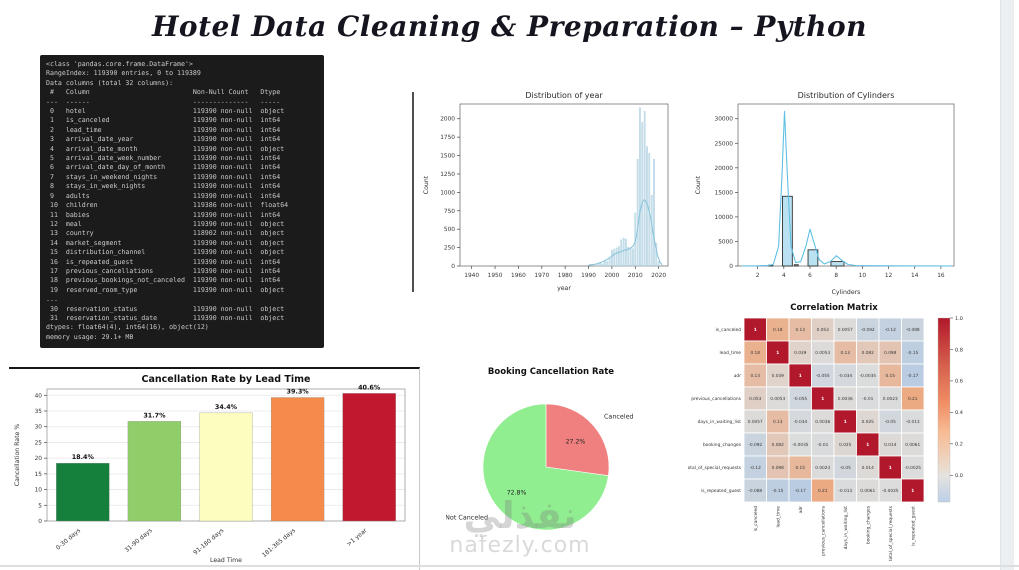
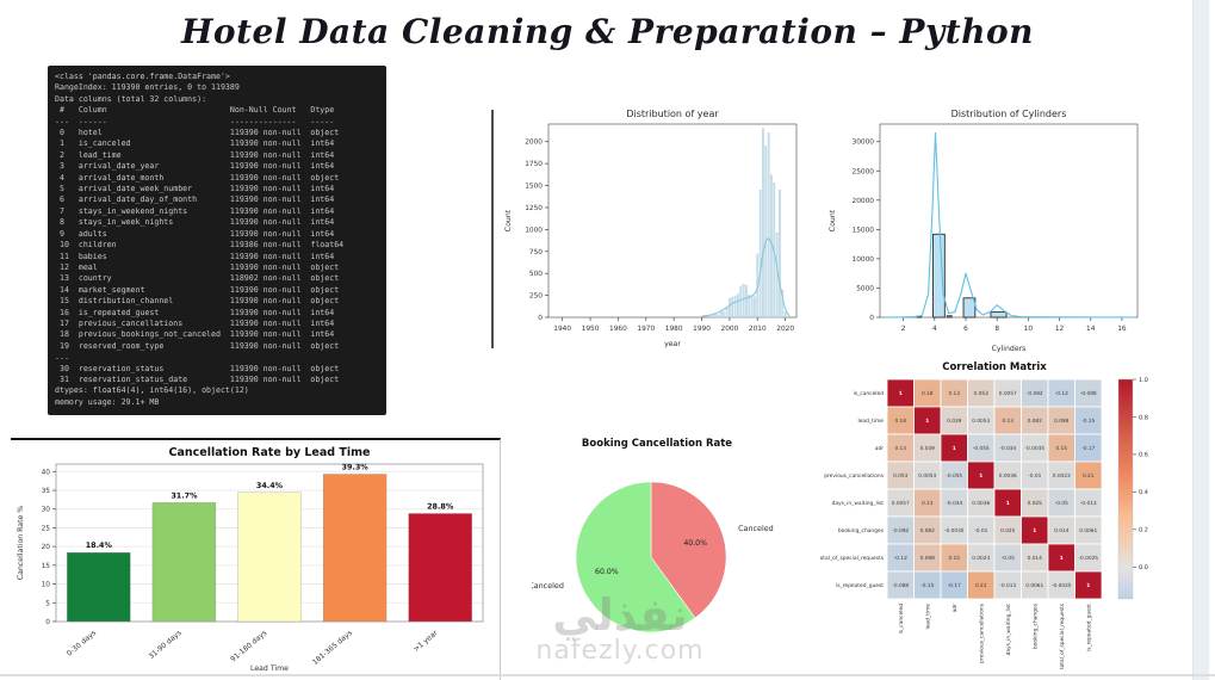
Cancellation Rate by Lead Time/>1 year: 40.6% -> 28.8%
Booking Cancellation Rate/Canceled: 27.2% -> 40.0%
Booking Cancellation Rate/Not Canceled: 72.8% -> 60.0%
